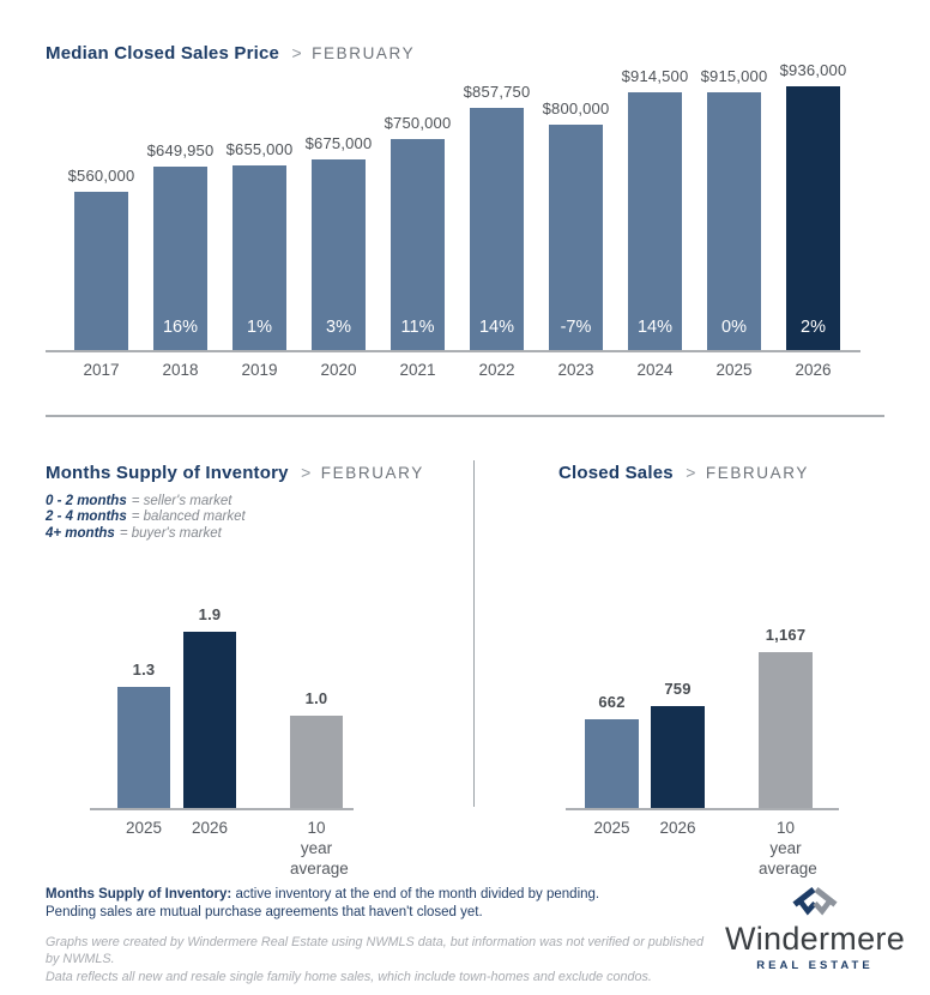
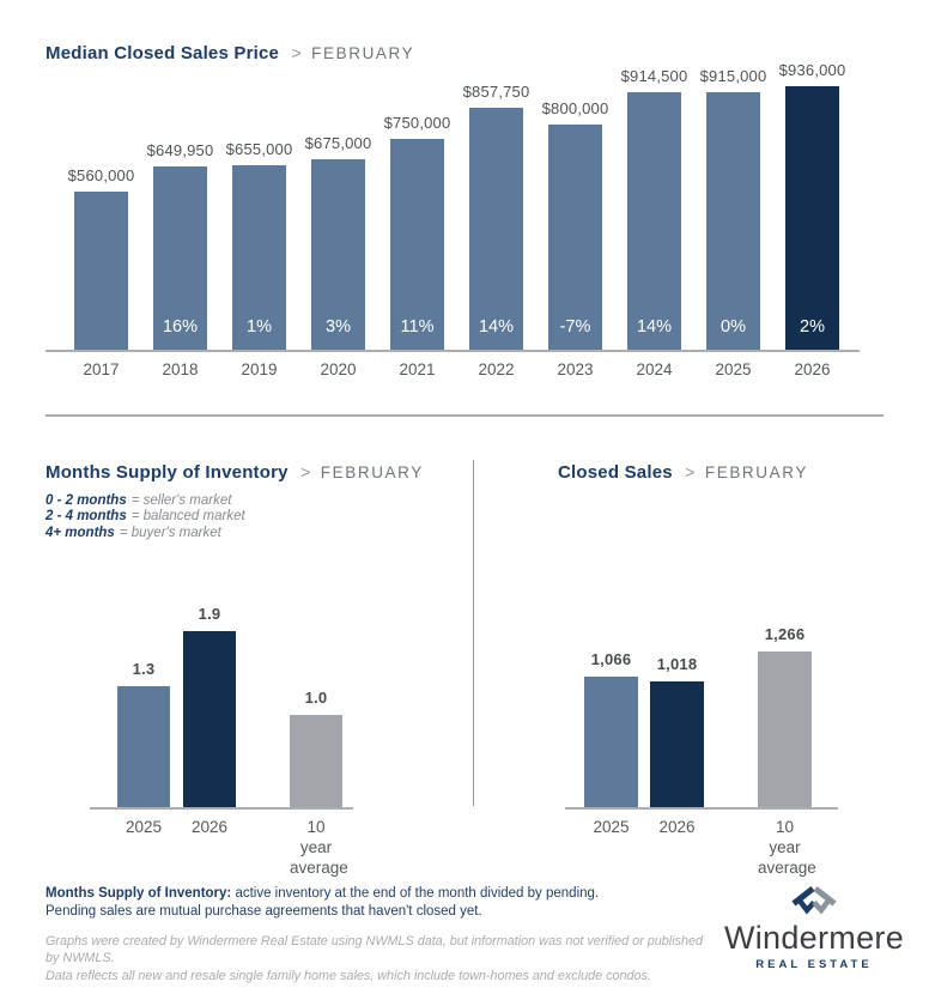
Closed Sales/2025: 662 -> 1,066
Closed Sales/2026: 759 -> 1,018
Closed Sales/10 year average: 1,167 -> 1,266
